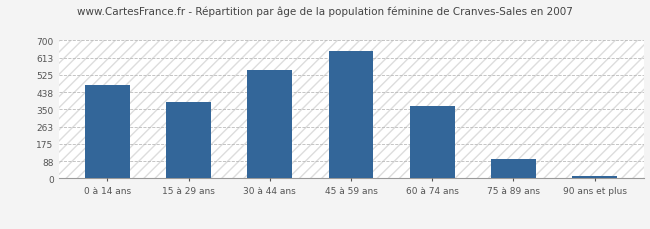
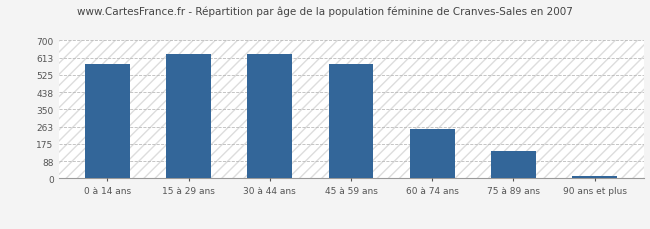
0 à 14 ans: 480 -> 580
15 à 29 ans: 390 -> 630
30 à 44 ans: 550 -> 630
45 à 59 ans: 640 -> 580
60 à 74 ans: 360 -> 250
75 à 89 ans: 100 -> 140
